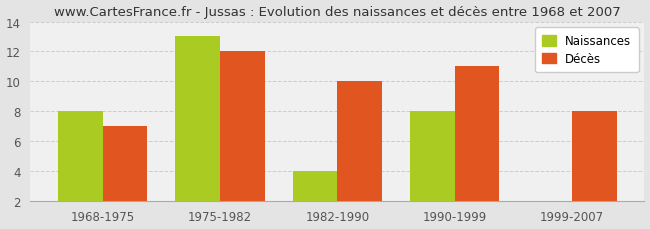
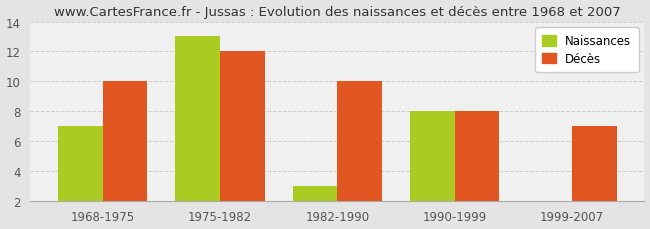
Naissances/1968-1975: 8 -> 7
Décès/1968-1975: 7 -> 10
Naissances/1982-1990: 4 -> 3
Décès/1990-1999: 11 -> 8
Décès/1999-2007: 8 -> 7
